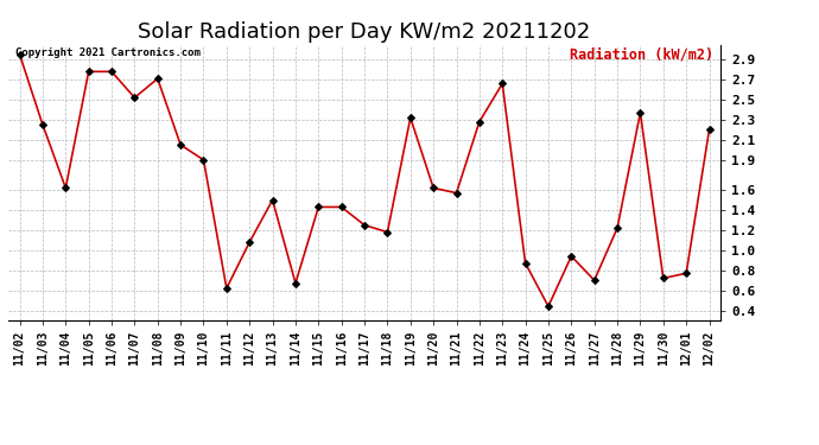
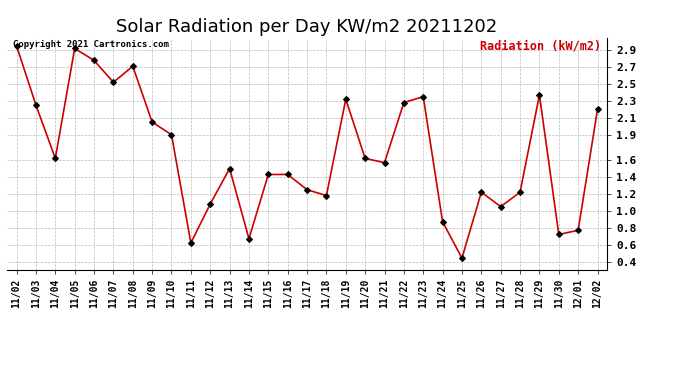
11/05: 2.78 -> 2.92
11/23: 2.66 -> 2.35
11/26: 0.94 -> 1.22
11/27: 0.70 -> 1.05
